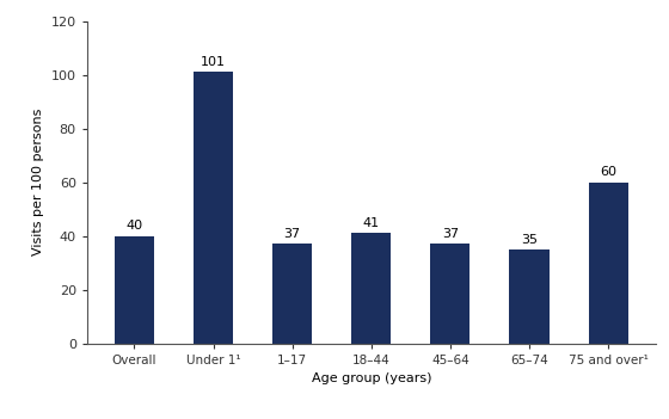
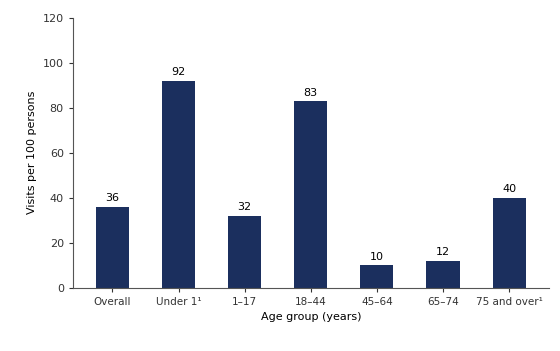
Overall: 40 -> 36
Under 1¹: 101 -> 92
1–17: 37 -> 32
18–44: 41 -> 83
45–64: 37 -> 10
65–74: 35 -> 12
75 and over¹: 60 -> 40
